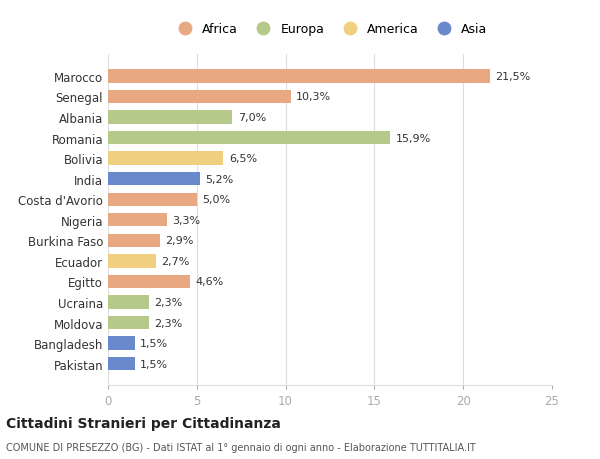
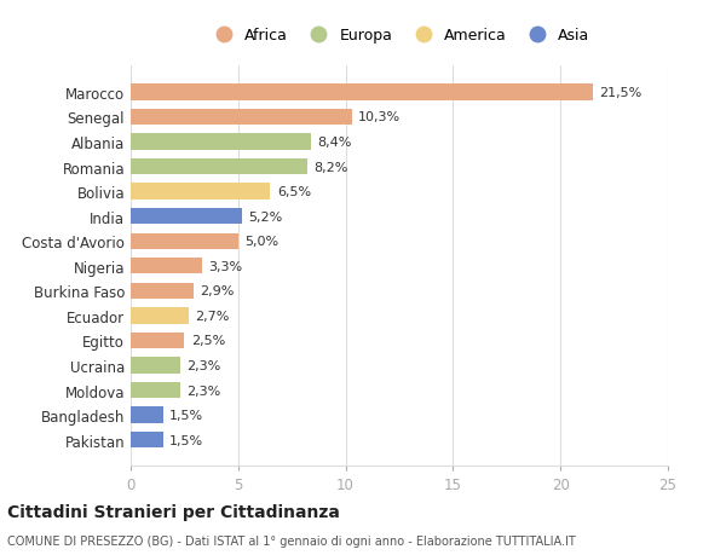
Albania: 7,0% -> 8,4%
Romania: 15,9% -> 8,2%
Egitto: 4,6% -> 2,5%
